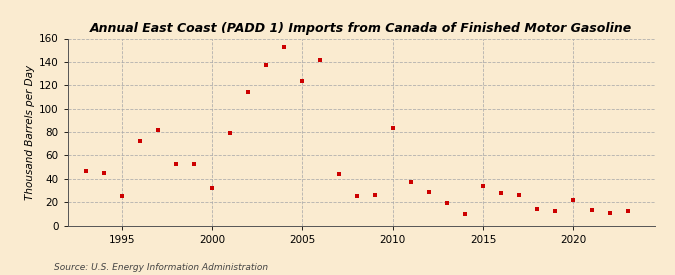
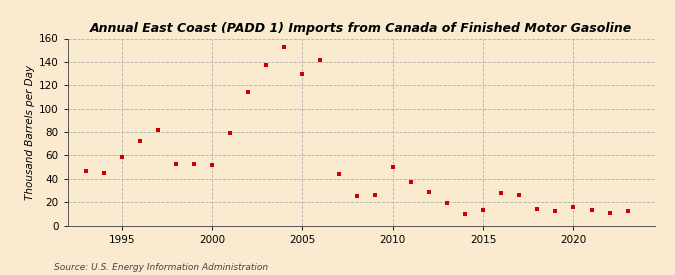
1995: 25 -> 59
2000: 32 -> 52
2005: 124 -> 130
2010: 83 -> 50
2015: 34 -> 13
2020: 22 -> 16
